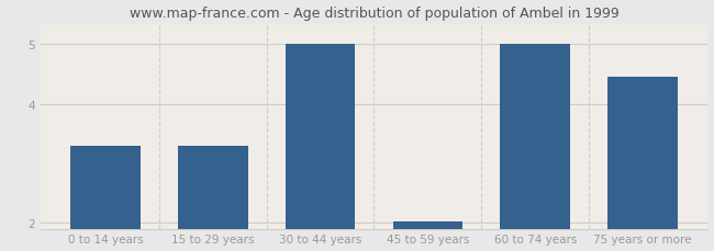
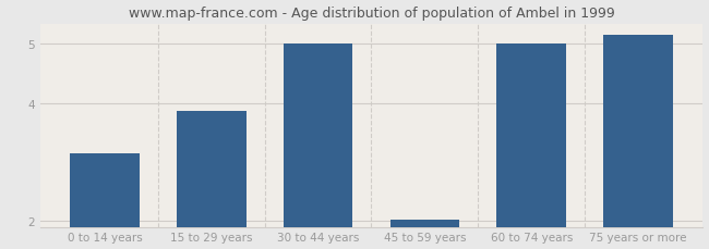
0 to 14 years: 3.30 -> 3.14
15 to 29 years: 3.30 -> 3.86
75 years or more: 4.45 -> 5.16
